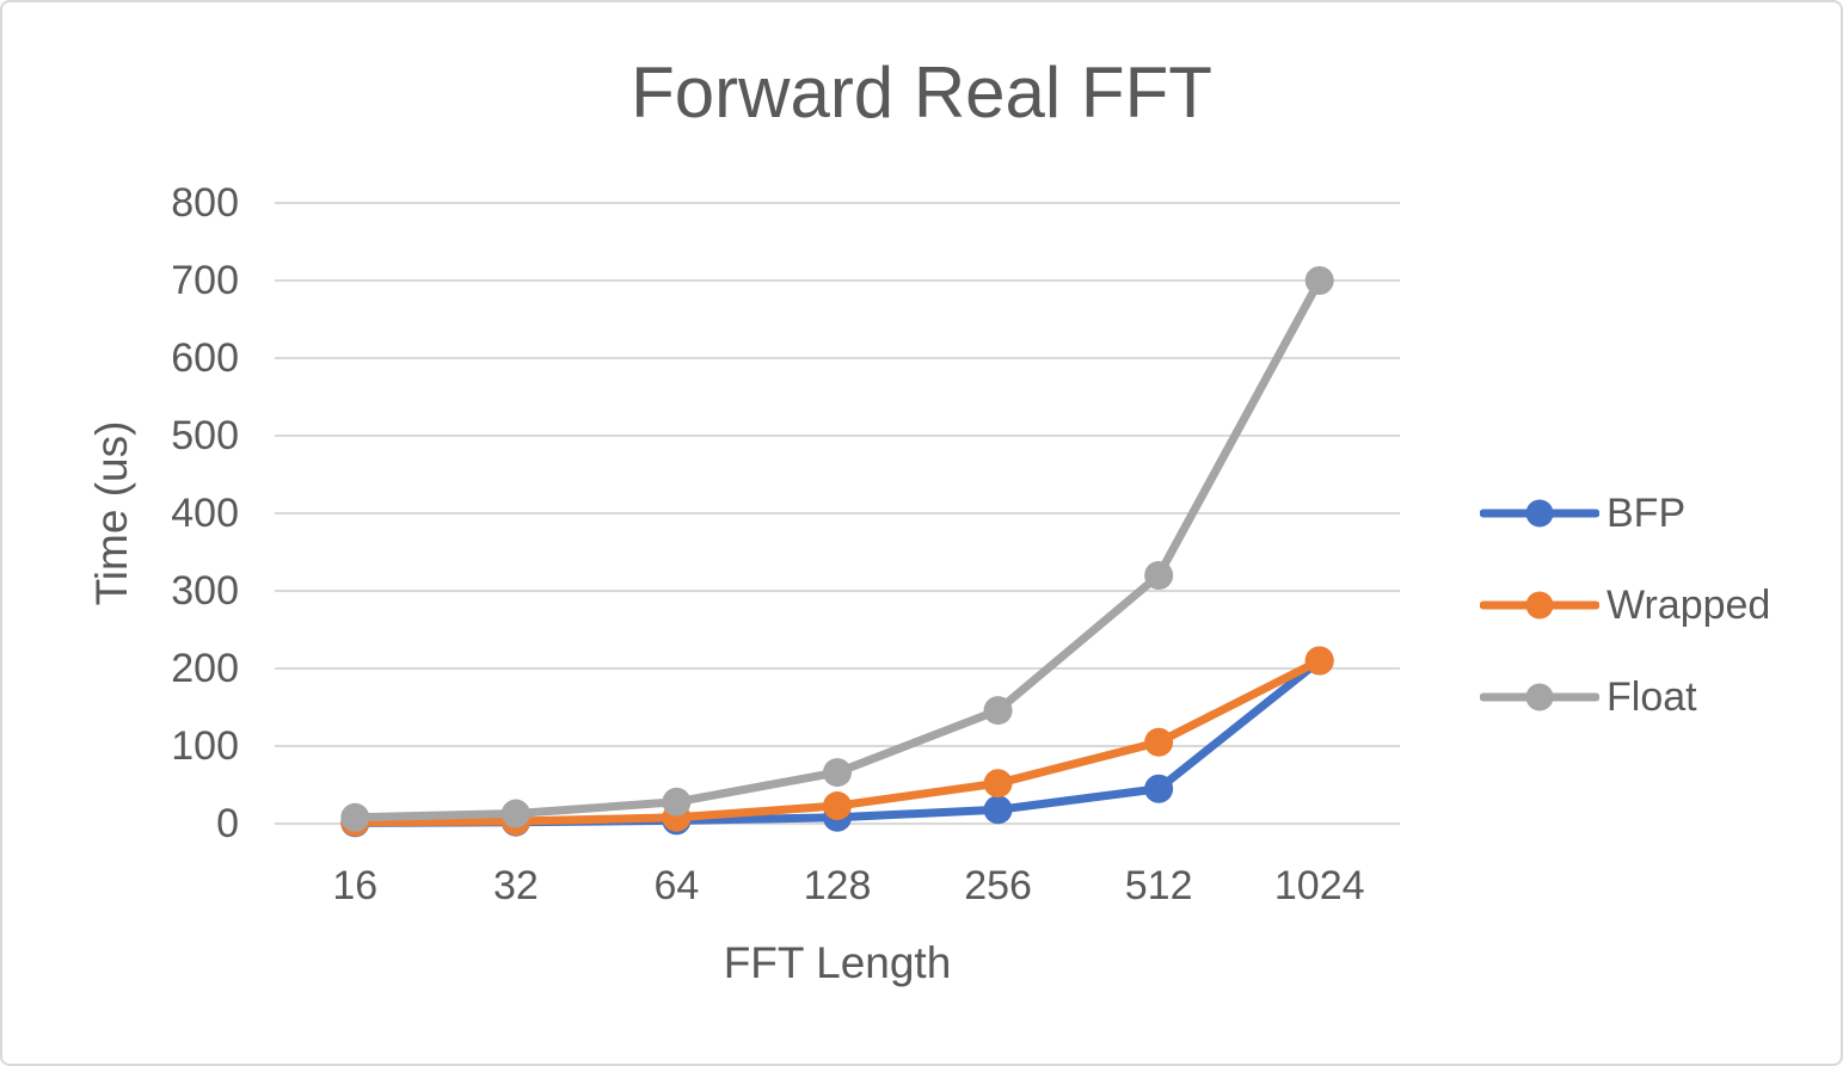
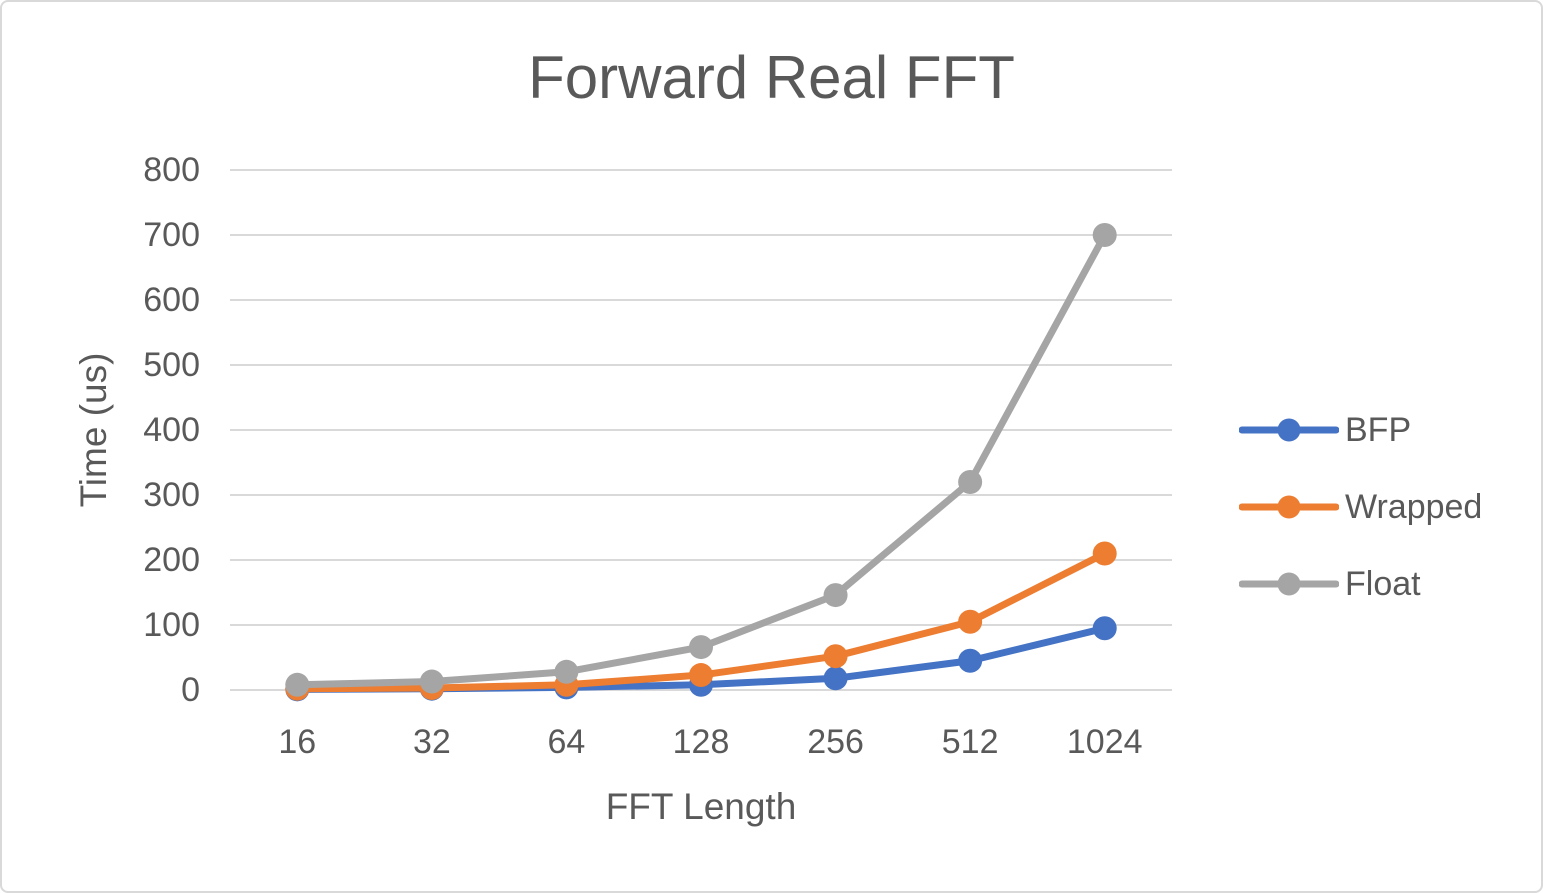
BFP/1024: 210 -> 100
